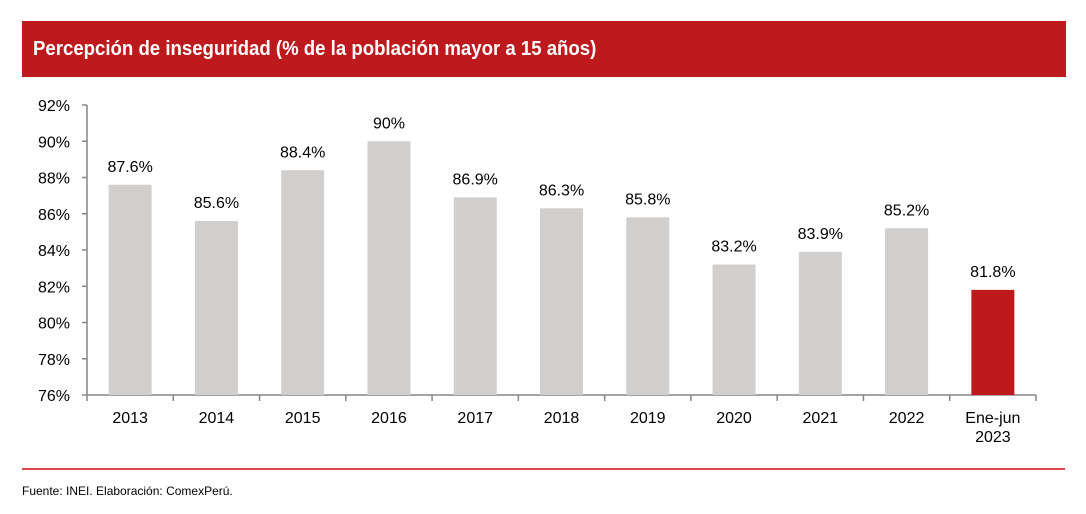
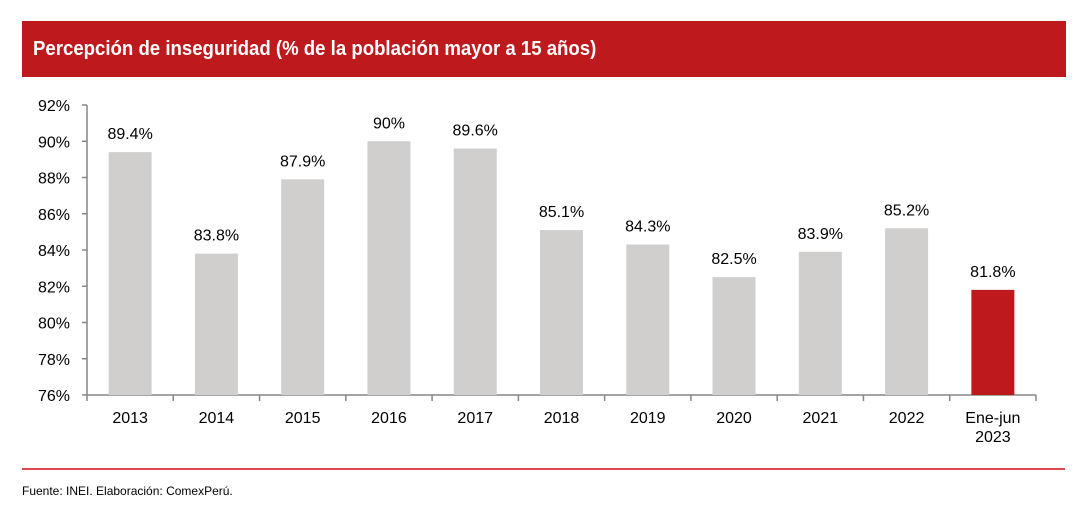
2013: 87.6% -> 89.4%
2014: 85.6% -> 83.8%
2015: 88.4% -> 87.9%
2017: 86.9% -> 89.6%
2018: 86.3% -> 85.1%
2019: 85.8% -> 84.3%
2020: 83.2% -> 82.5%
